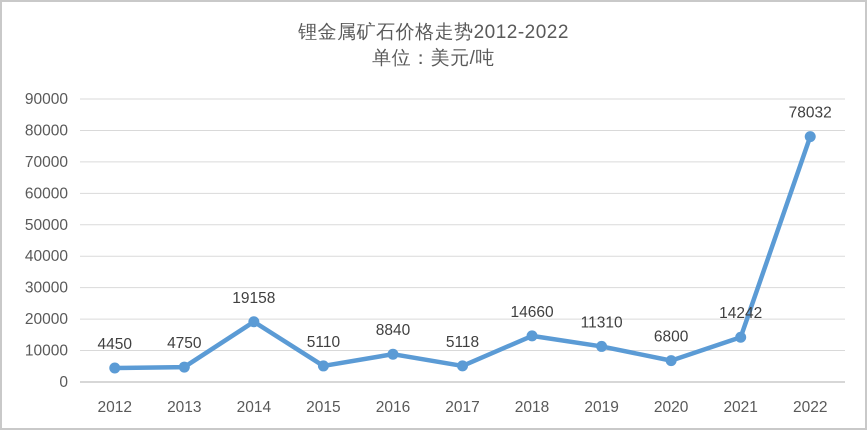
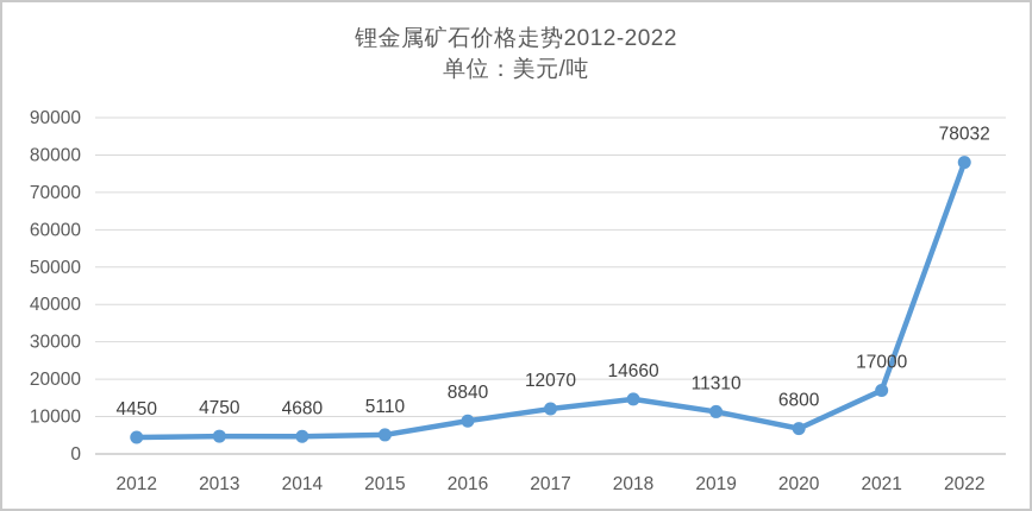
2014: 19158 -> 4680
2017: 5118 -> 12070
2021: 14242 -> 17000
